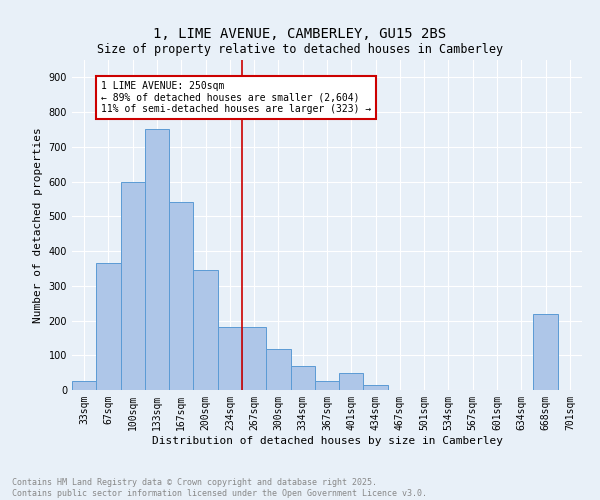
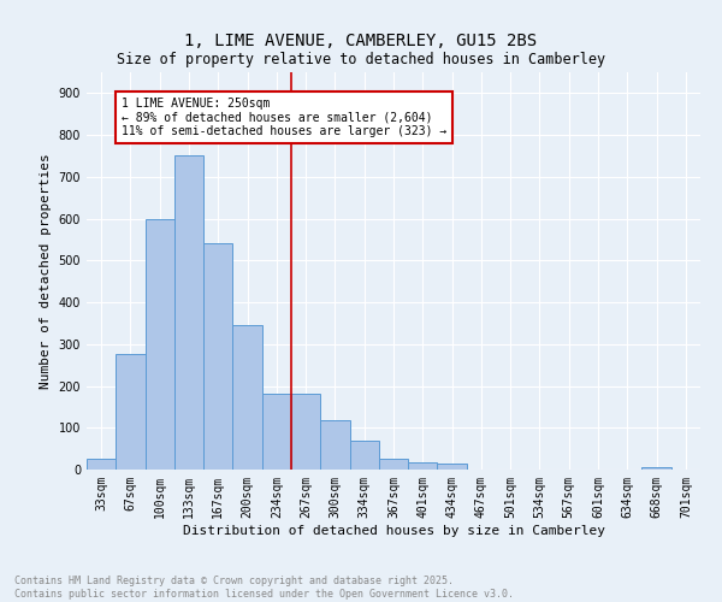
67sqm: 365 -> 275
401sqm: 50 -> 17
668sqm: 220 -> 5
